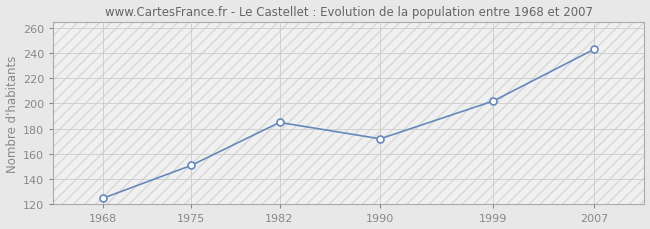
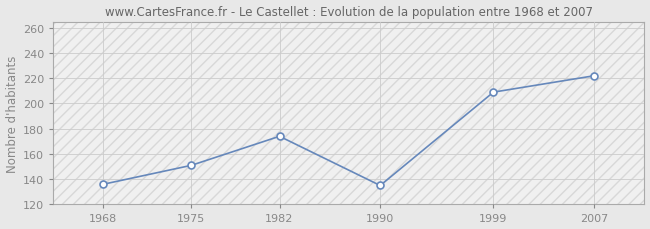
1968: 125 -> 136
1982: 185 -> 174
1990: 172 -> 135
1999: 202 -> 209
2007: 243 -> 222
